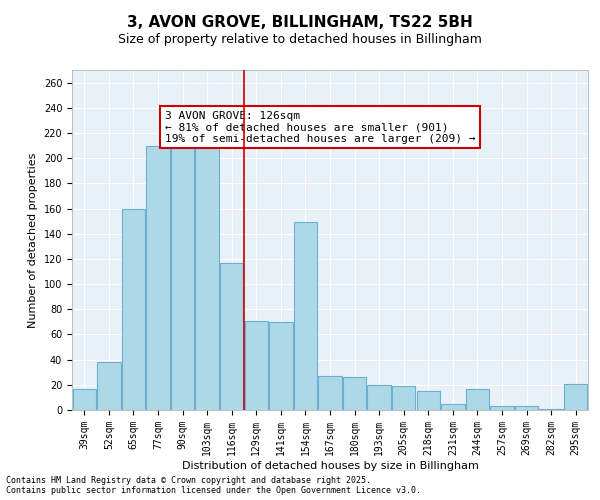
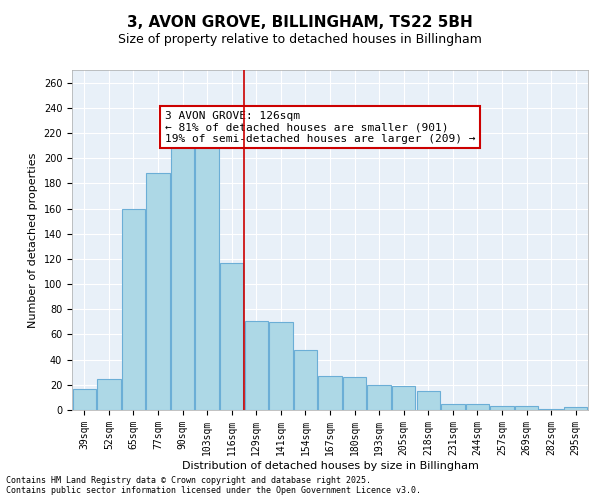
52sqm: 38 -> 25
77sqm: 210 -> 188
154sqm: 149 -> 48
244sqm: 17 -> 5
295sqm: 21 -> 2
